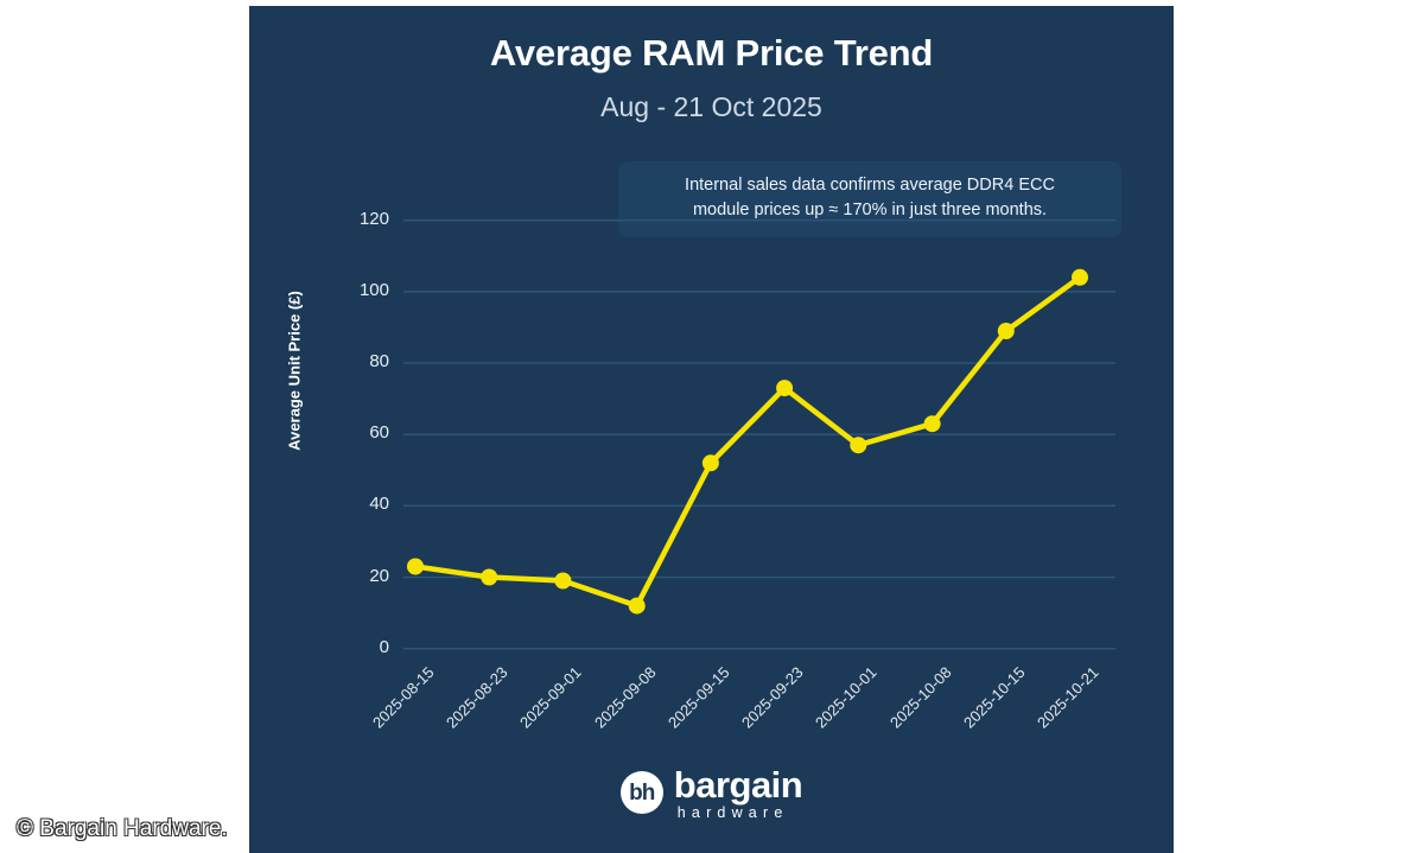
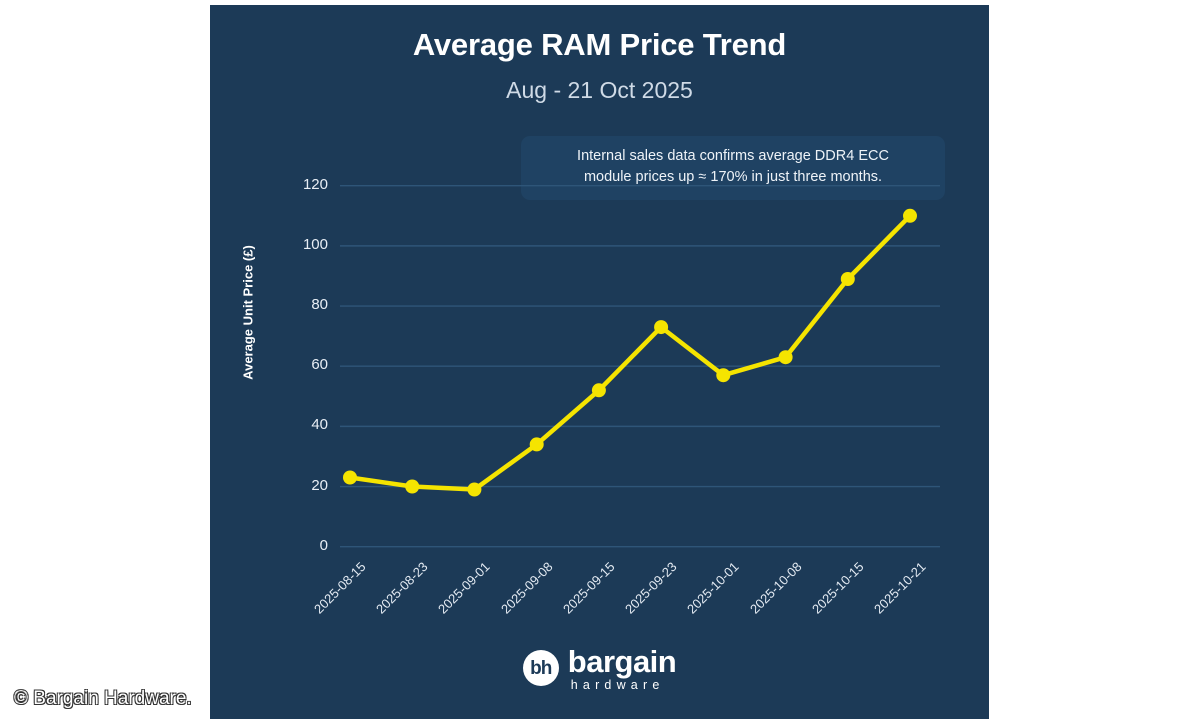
2025-09-08: 12 -> 34
2025-10-21: 104 -> 110
